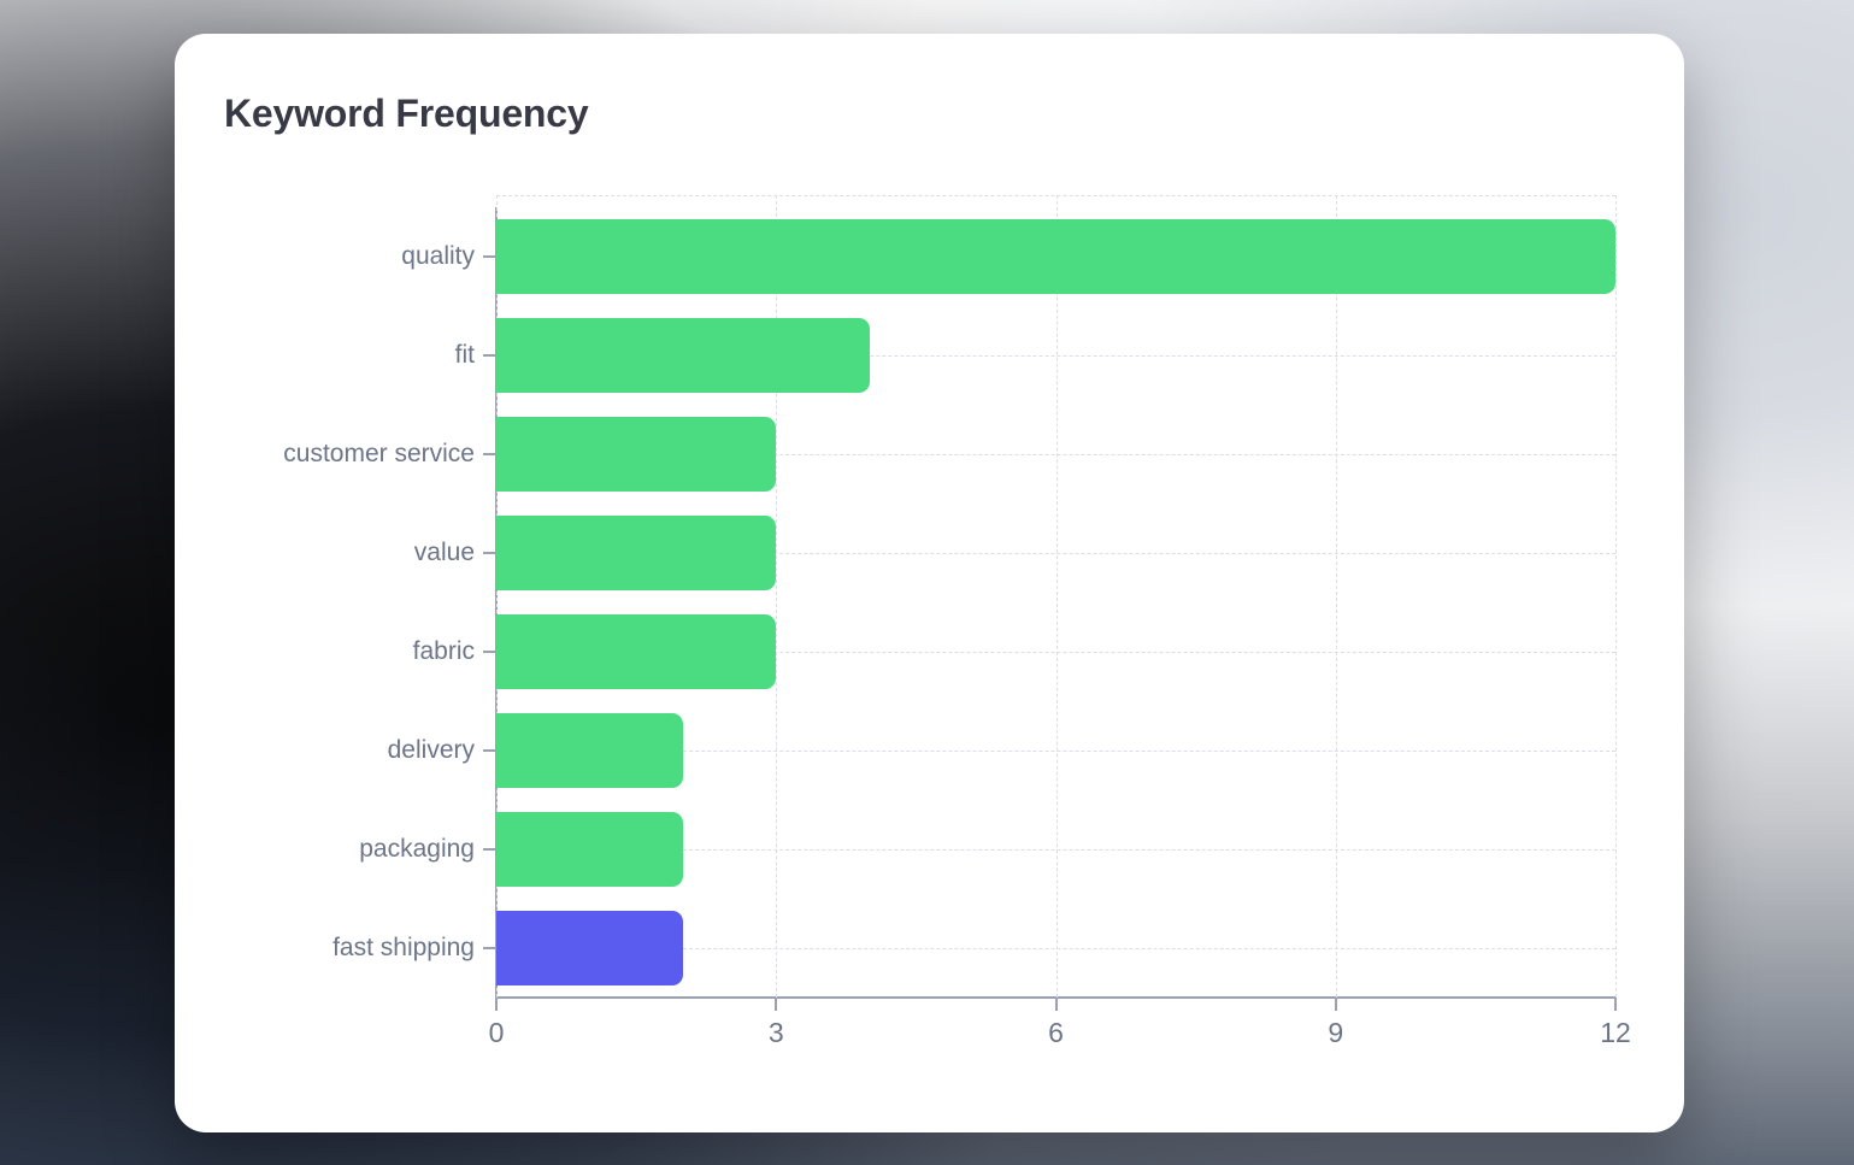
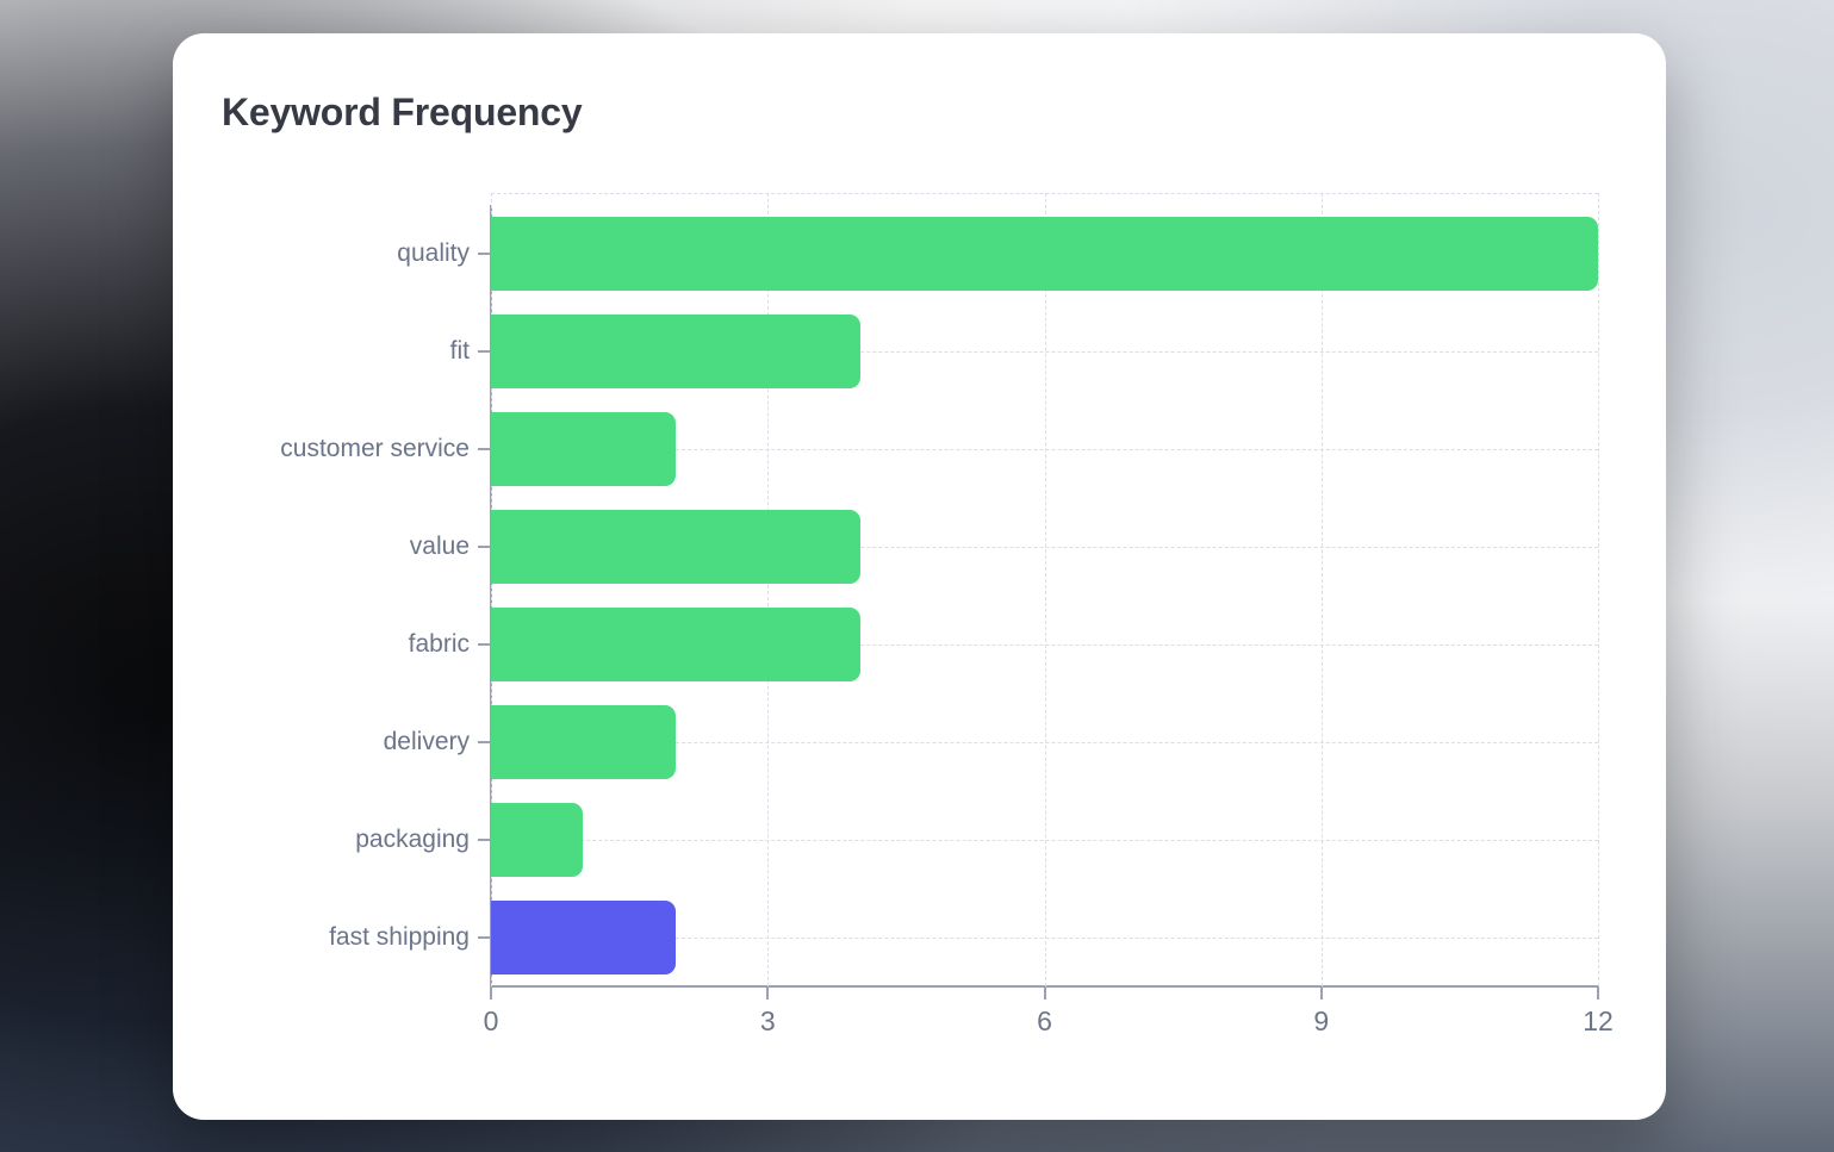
customer service: 3 -> 2
value: 3 -> 4
fabric: 3 -> 4
packaging: 2 -> 1
